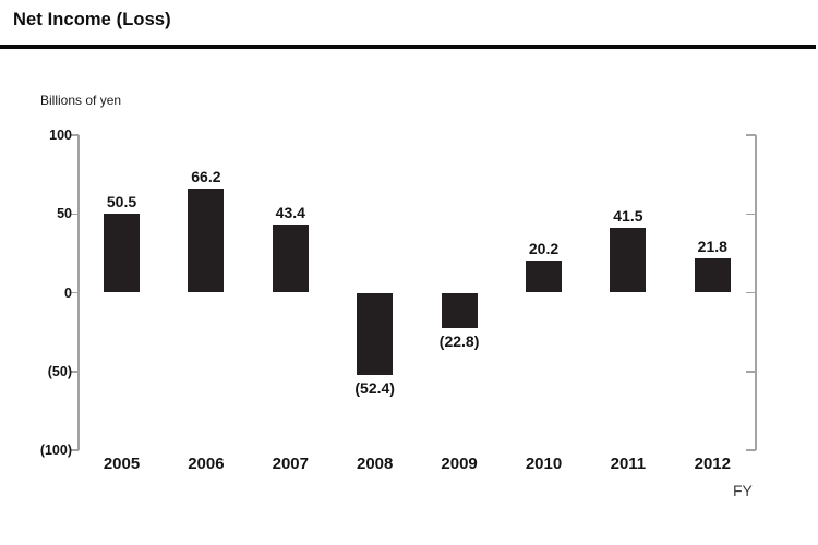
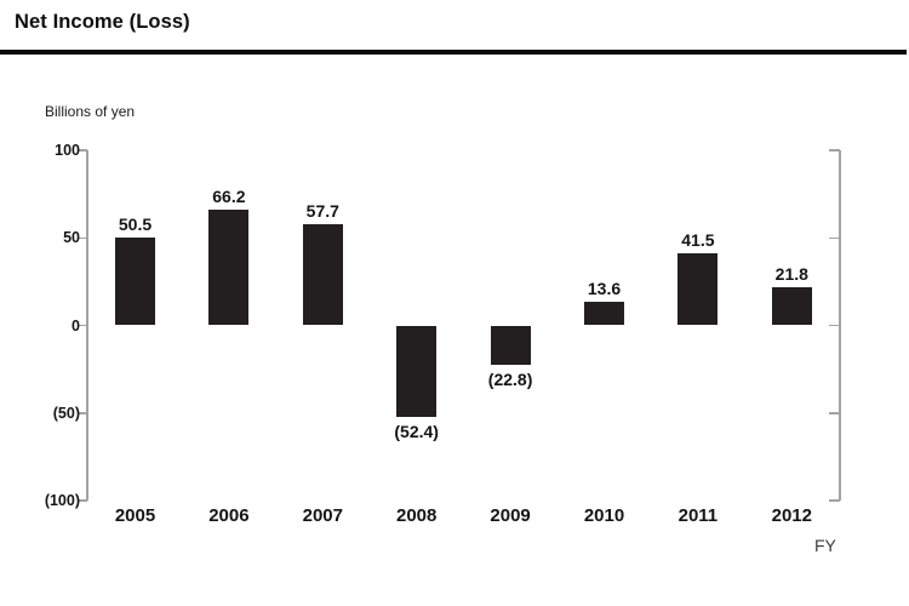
2007: 43.4 -> 57.7
2010: 20.2 -> 13.6
